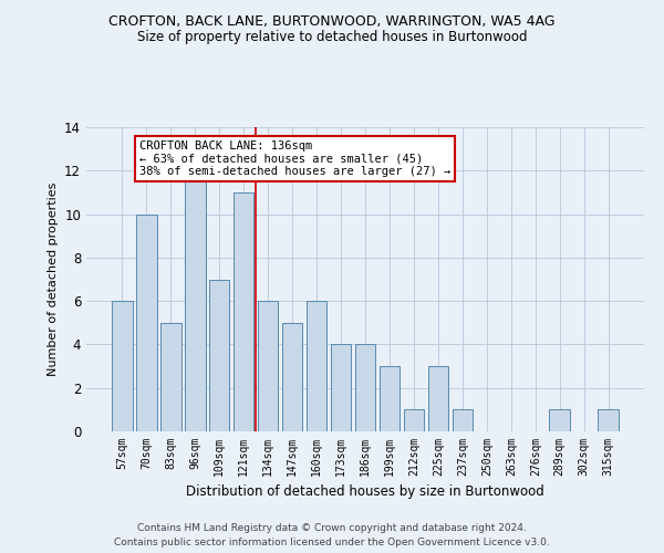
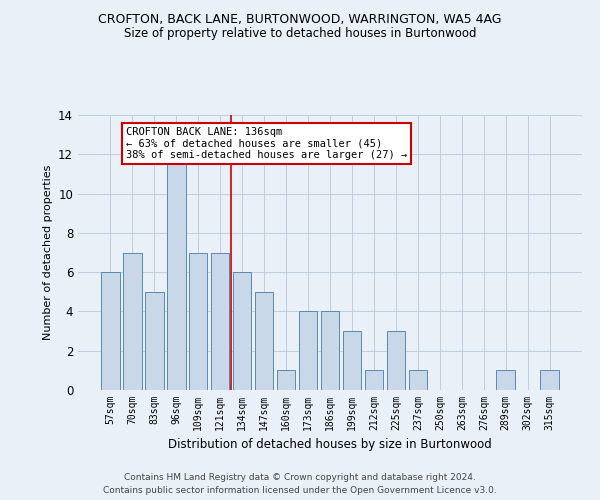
70sqm: 10 -> 7
121sqm: 11 -> 7
160sqm: 6 -> 1
